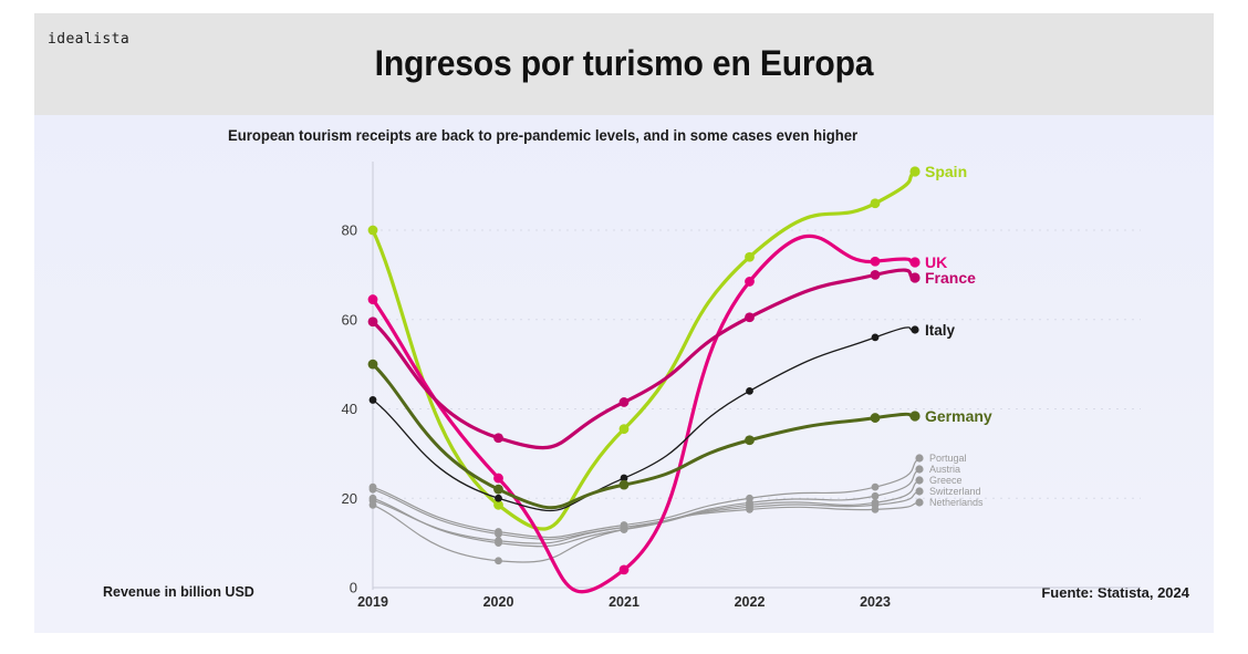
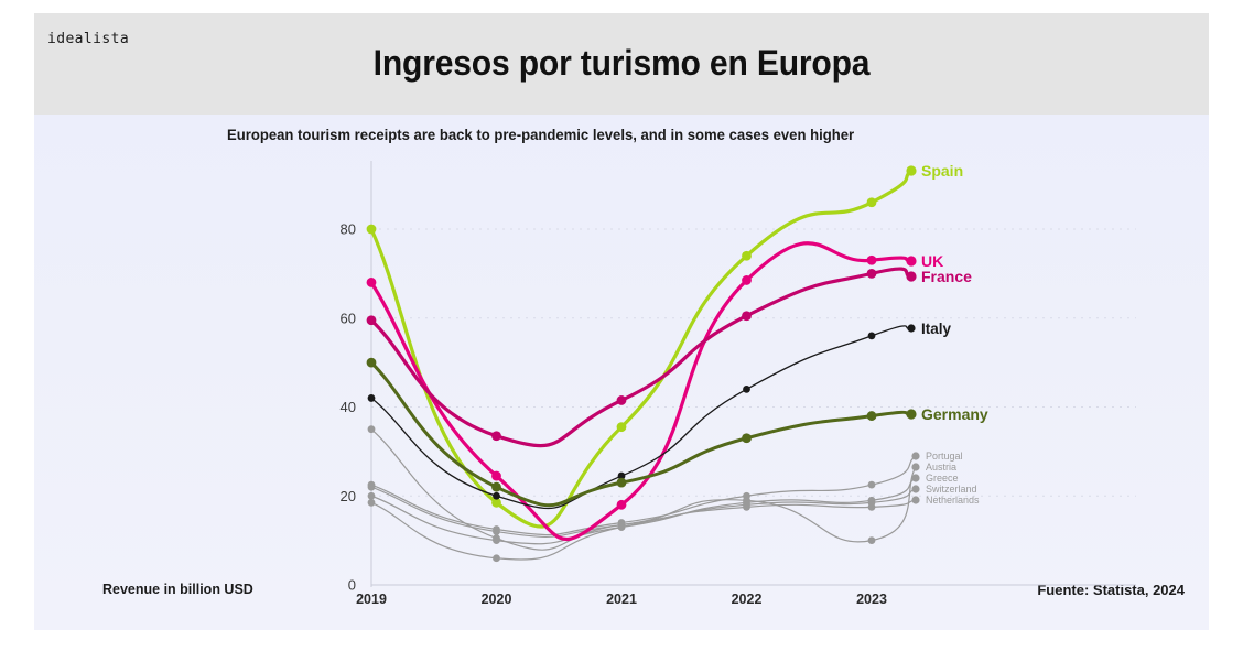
UK/2019: 64 -> 68
Switzerland/2019: 20 -> 35
UK/2021: 4 -> 18
Austria/2023: 20 -> 10
